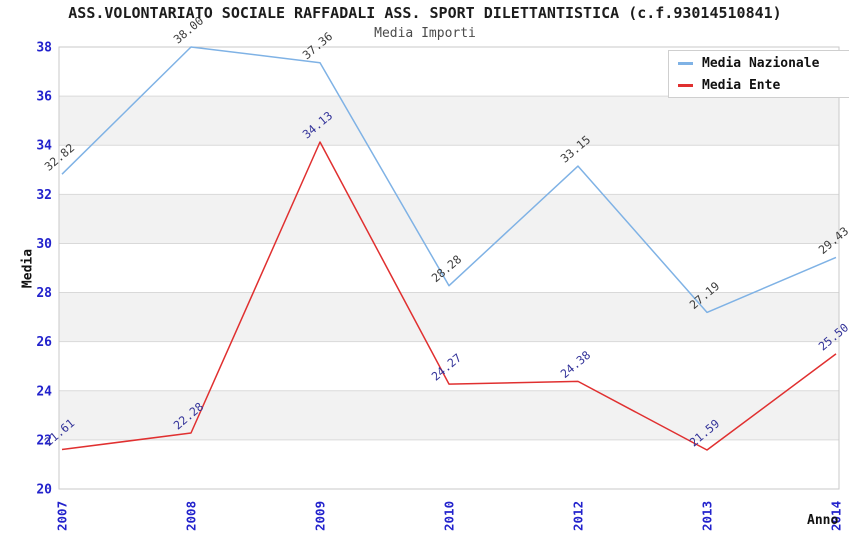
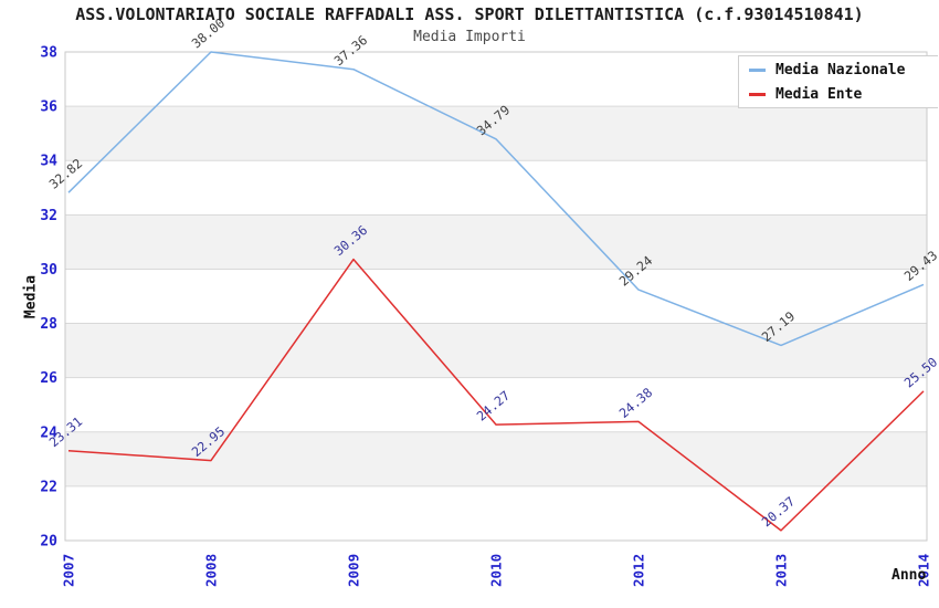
Media Ente/2007: 21.61 -> 23.31
Media Ente/2008: 22.28 -> 22.95
Media Ente/2009: 34.13 -> 30.36
Media Nazionale/2010: 28.28 -> 34.79
Media Nazionale/2012: 33.15 -> 29.24
Media Ente/2013: 21.59 -> 20.37
